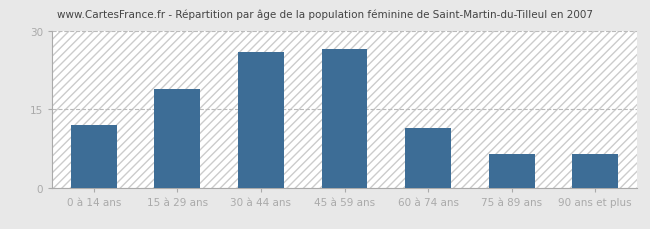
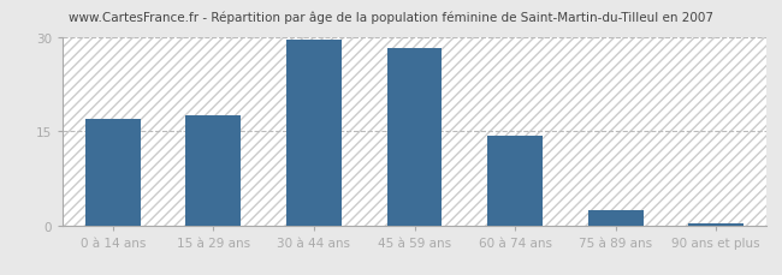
0 à 14 ans: 12.0 -> 17.0
15 à 29 ans: 19.0 -> 17.5
30 à 44 ans: 26.0 -> 29.7
45 à 59 ans: 26.6 -> 28.3
60 à 74 ans: 11.4 -> 14.3
75 à 89 ans: 6.4 -> 2.5
90 ans et plus: 6.4 -> 0.3
